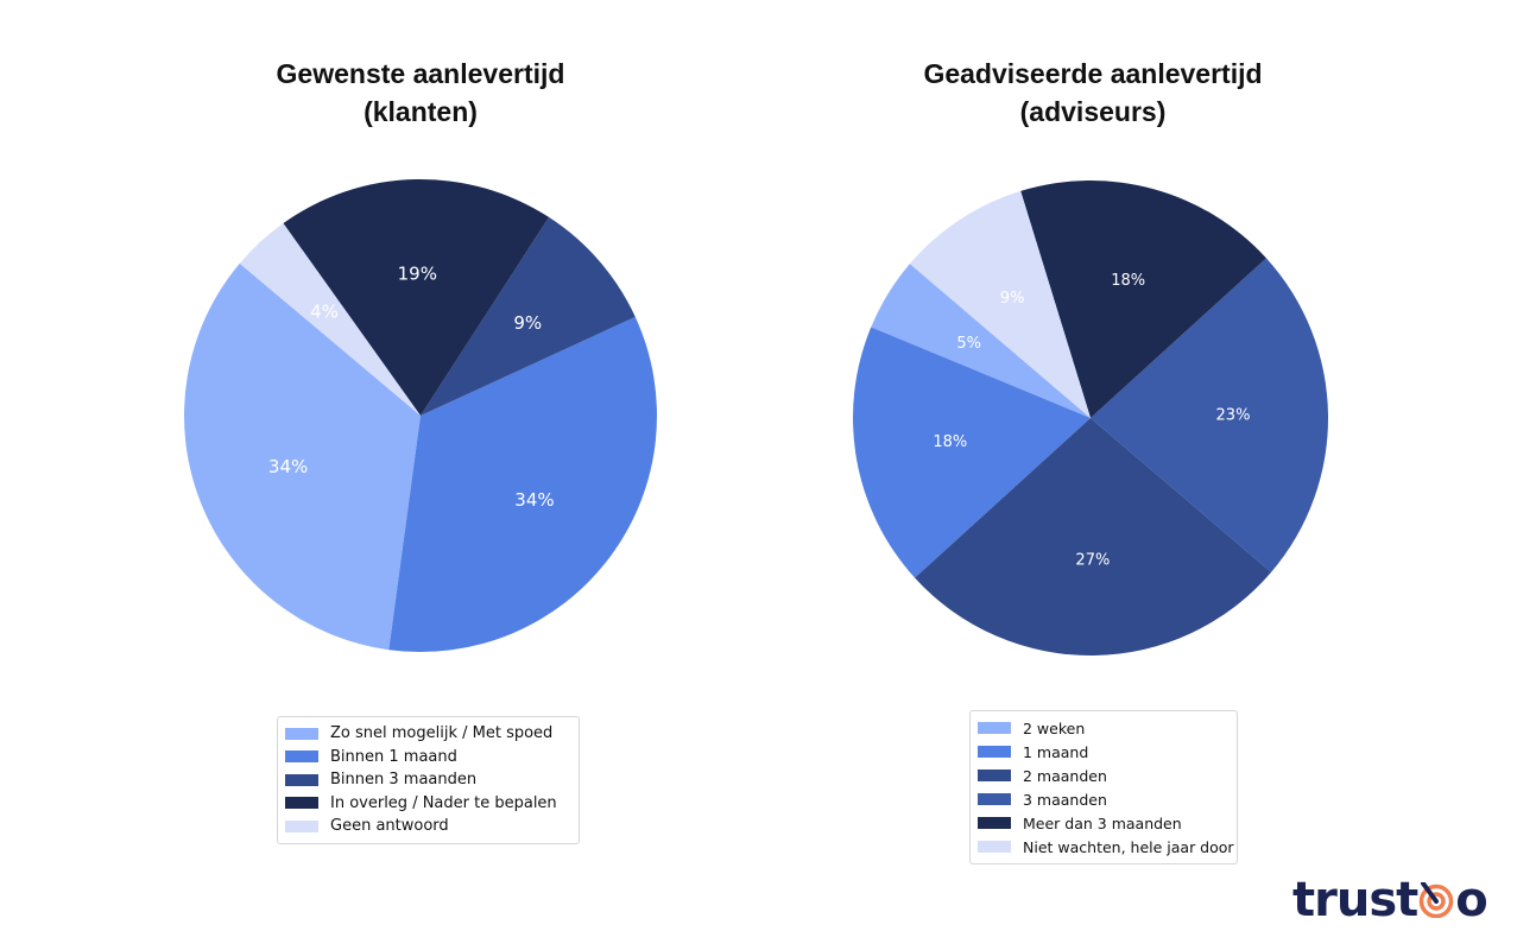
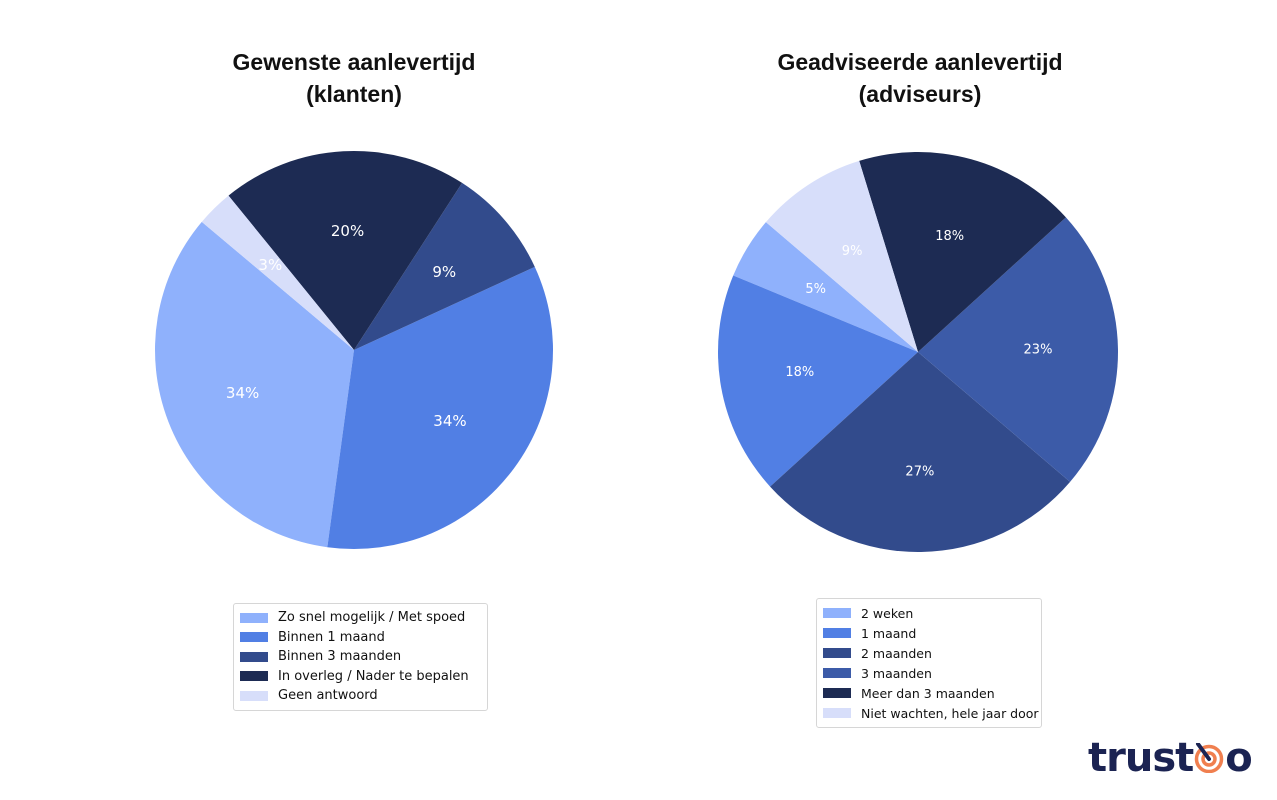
Gewenste aanlevertijd (klanten)/In overleg / Nader te bepalen: 19% -> 20%
Gewenste aanlevertijd (klanten)/Geen antwoord: 4% -> 3%
